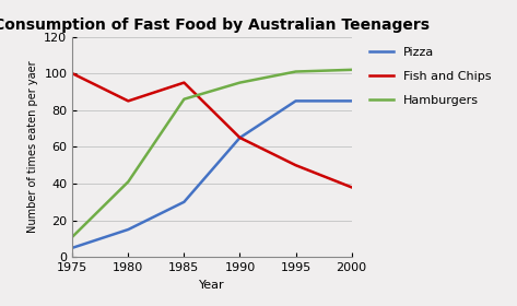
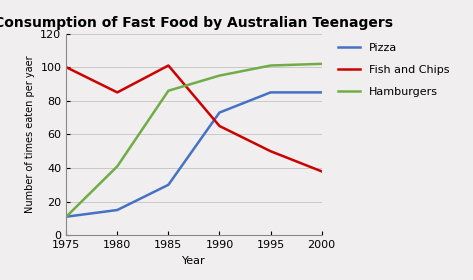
Pizza/1975: 5 -> 11
Fish and Chips/1985: 95 -> 101
Pizza/1990: 65 -> 73
